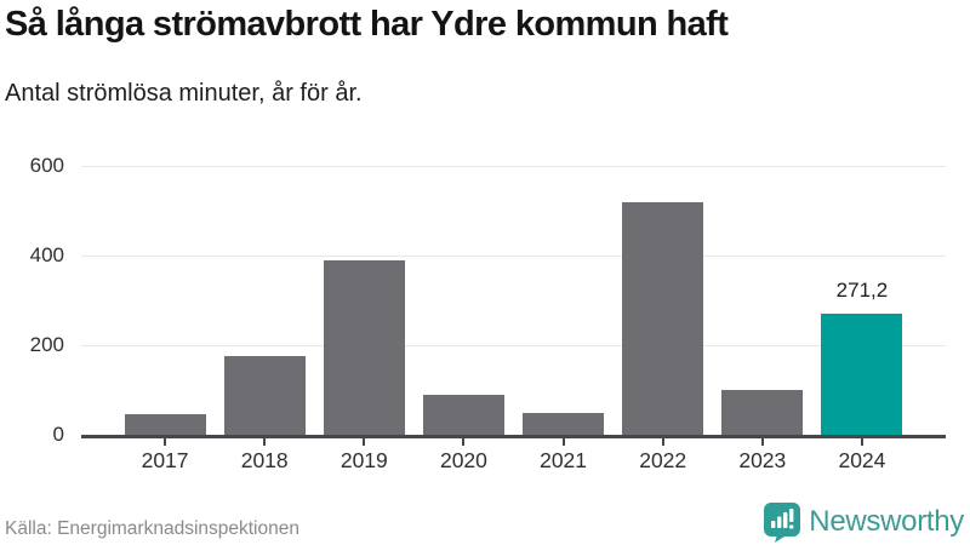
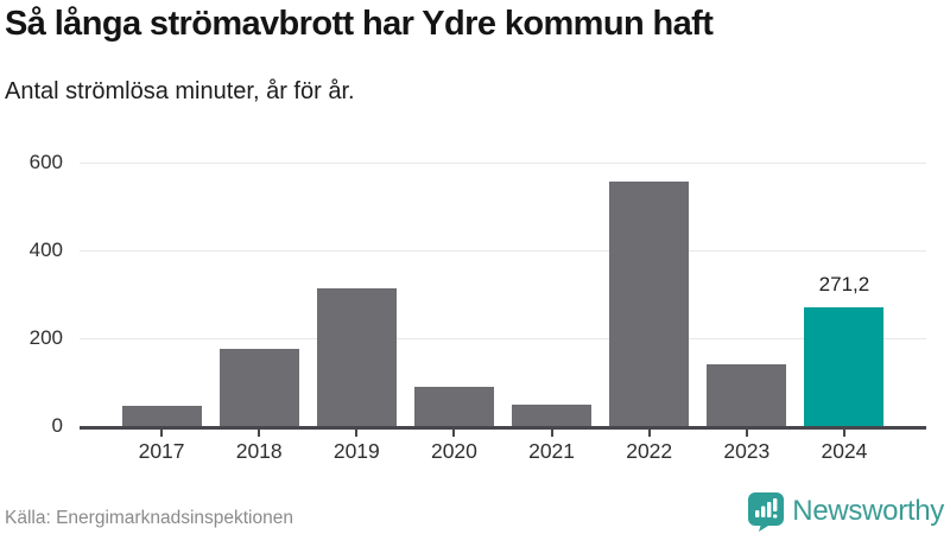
2019: 390 -> 310
2022: 520 -> 560
2023: 100 -> 140
